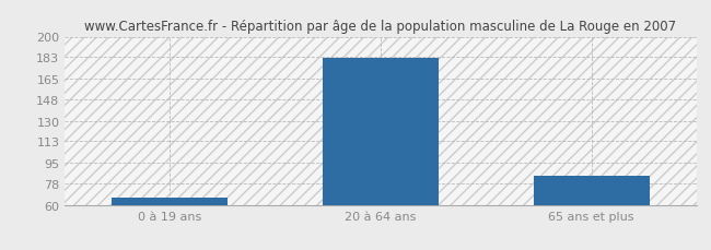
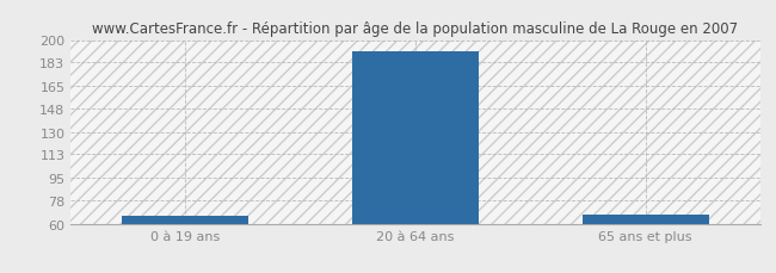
20 à 64 ans: 182 -> 191
65 ans et plus: 84 -> 67
